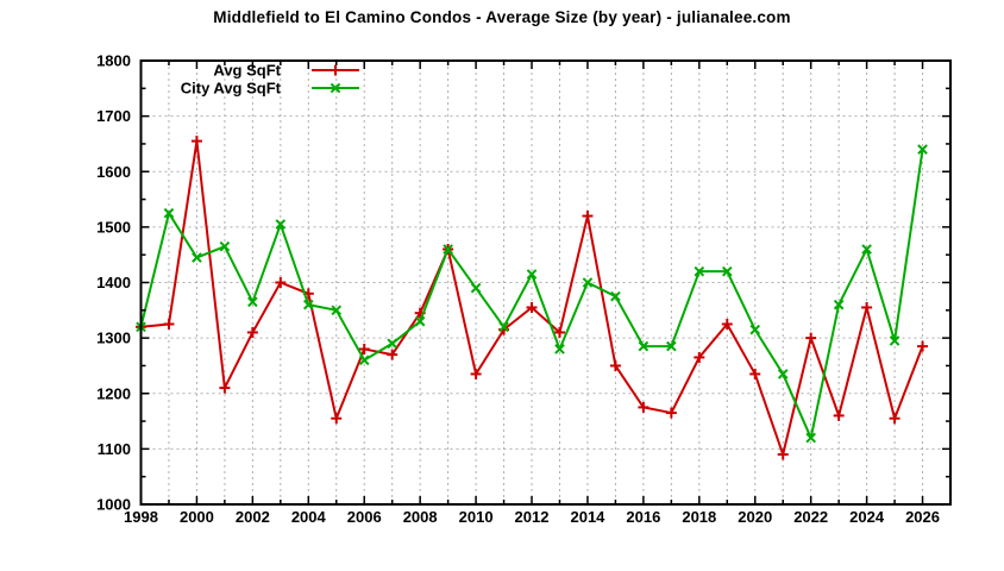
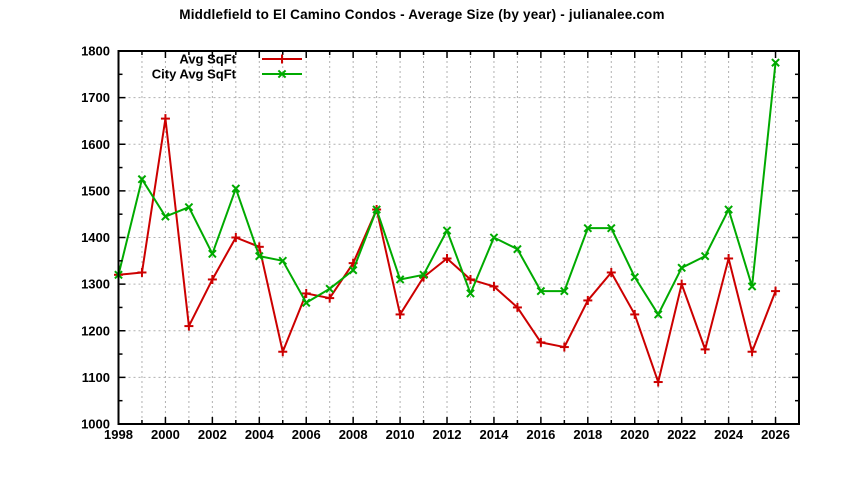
City Avg SqFt/2010: 1390 -> 1310
Avg SqFt/2014: 1520 -> 1300
City Avg SqFt/2022: 1120 -> 1340
City Avg SqFt/2026: 1640 -> 1780
